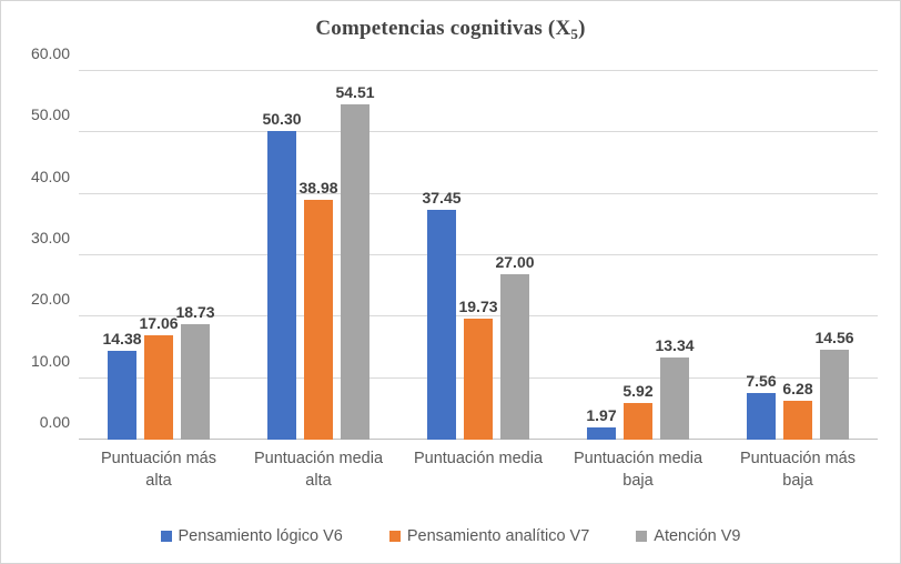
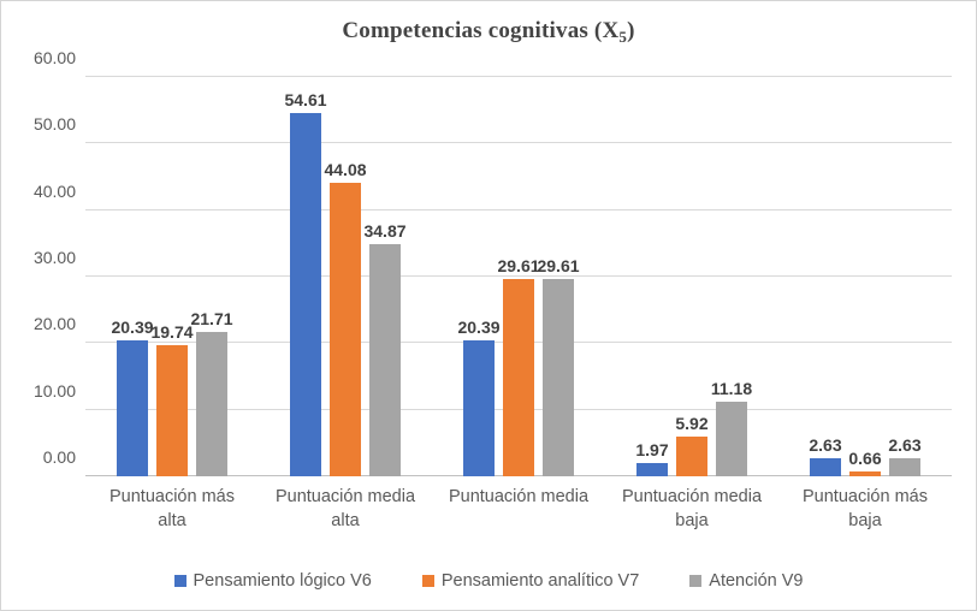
Pensamiento lógico V6/Puntuación más alta: 14.38 -> 20.39
Pensamiento analítico V7/Puntuación más alta: 17.06 -> 19.74
Atención V9/Puntuación más alta: 18.73 -> 21.71
Pensamiento lógico V6/Puntuación media alta: 50.30 -> 54.61
Pensamiento analítico V7/Puntuación media alta: 38.98 -> 44.08
Atención V9/Puntuación media alta: 54.51 -> 34.87
Pensamiento lógico V6/Puntuación media: 37.45 -> 20.39
Pensamiento analítico V7/Puntuación media: 19.73 -> 29.61
Atención V9/Puntuación media: 27.00 -> 29.61
Atención V9/Puntuación media baja: 13.34 -> 11.18
Pensamiento lógico V6/Puntuación más baja: 7.56 -> 2.63
Pensamiento analítico V7/Puntuación más baja: 6.28 -> 0.66
Atención V9/Puntuación más baja: 14.56 -> 2.63
